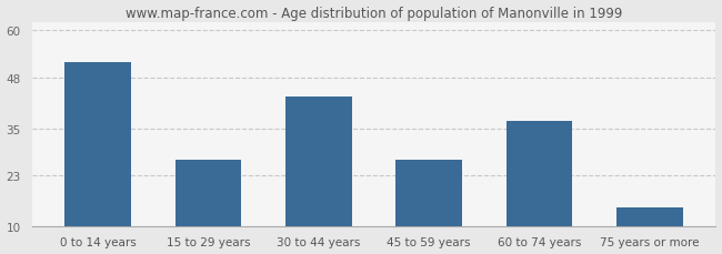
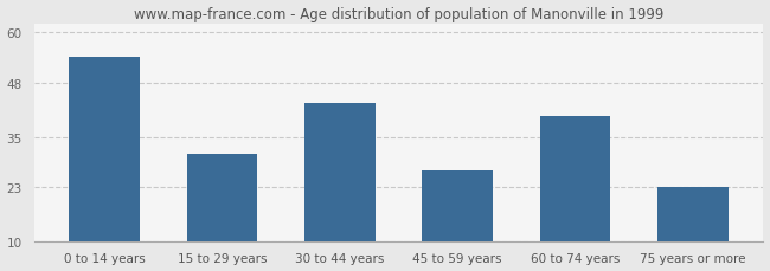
0 to 14 years: 52 -> 54
15 to 29 years: 27 -> 31
60 to 74 years: 37 -> 40
75 years or more: 15 -> 23
